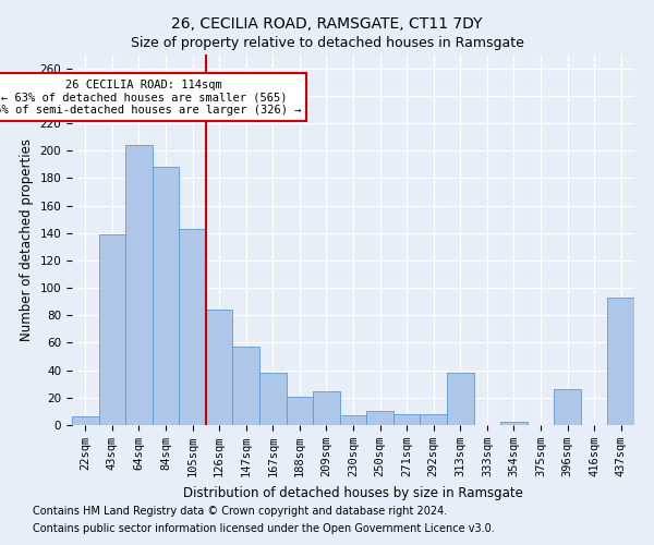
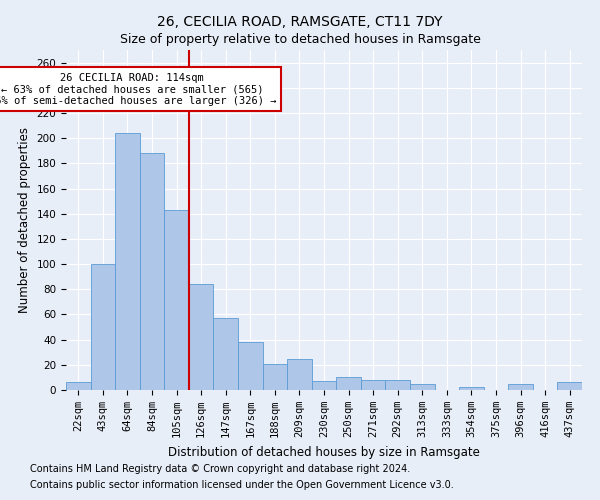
43sqm: 139 -> 100
313sqm: 38 -> 5
396sqm: 26 -> 5
437sqm: 93 -> 6
